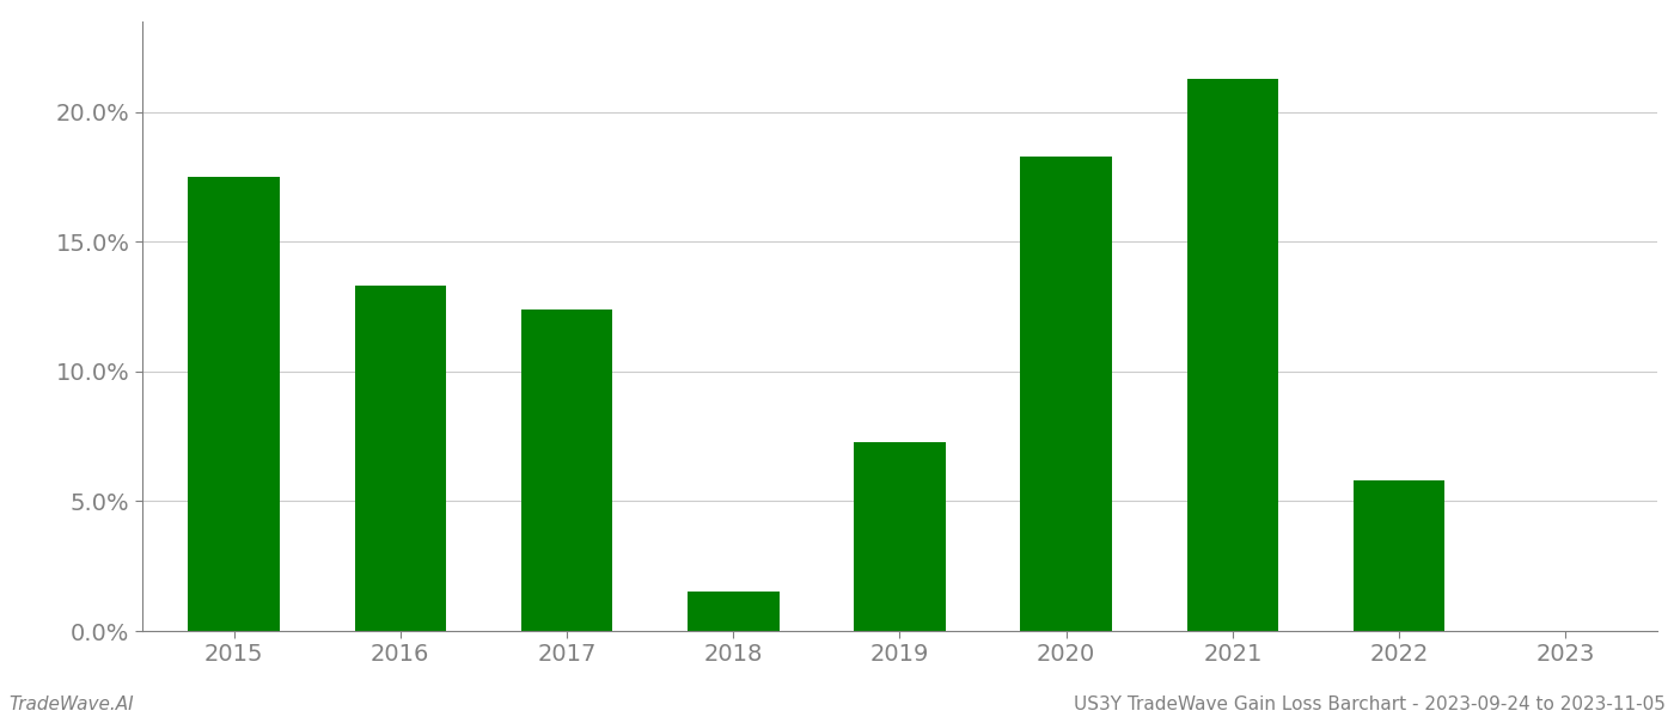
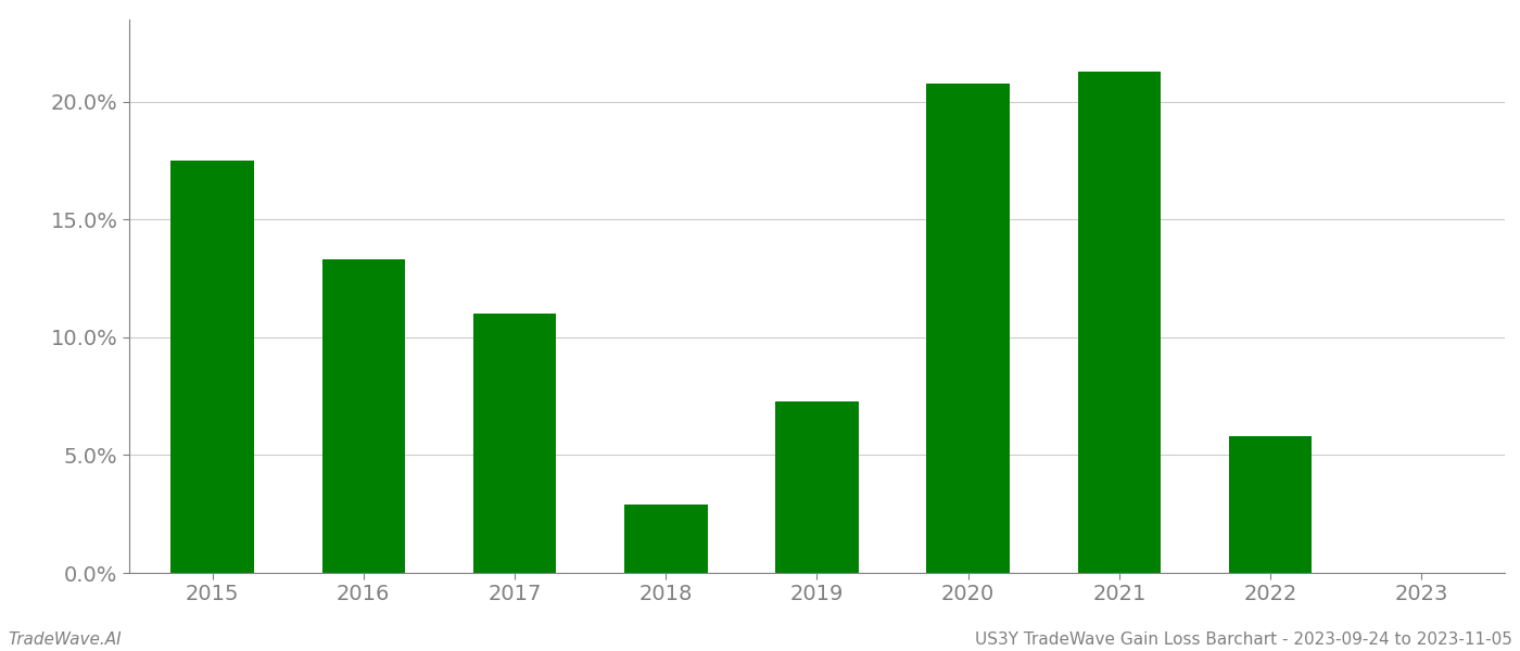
2017: 12.4% -> 11.0%
2018: 1.5% -> 2.9%
2020: 18.3% -> 20.8%
